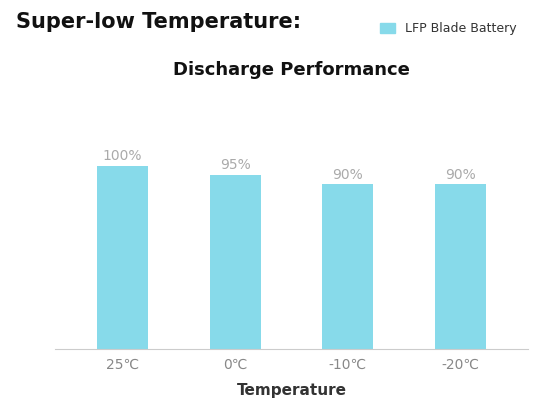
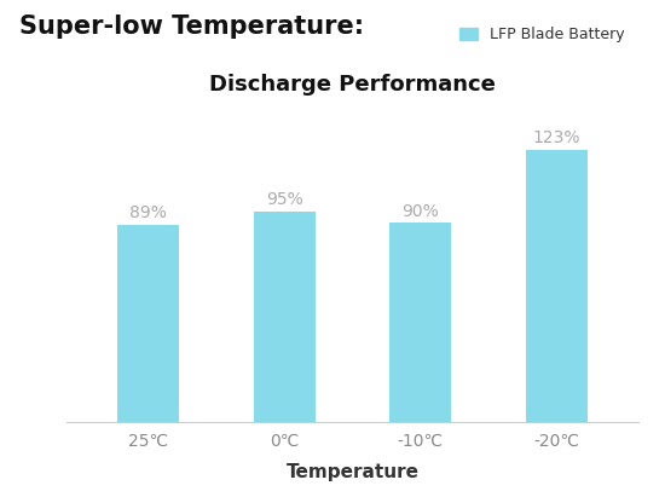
25℃: 100% -> 89%
-20℃: 90% -> 123%
